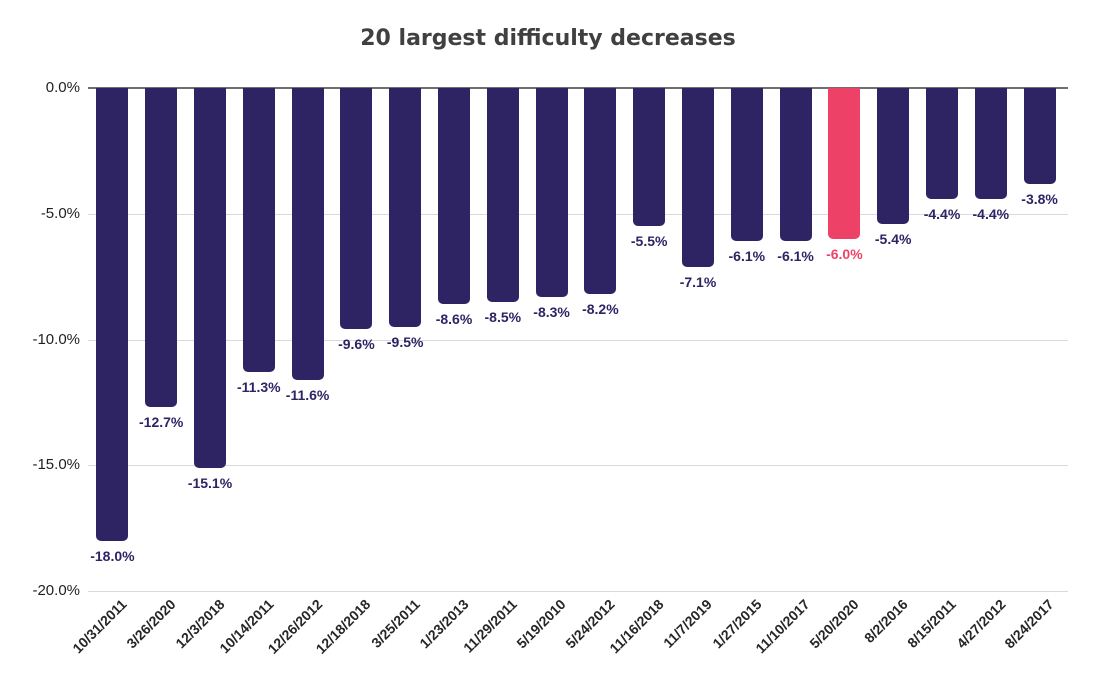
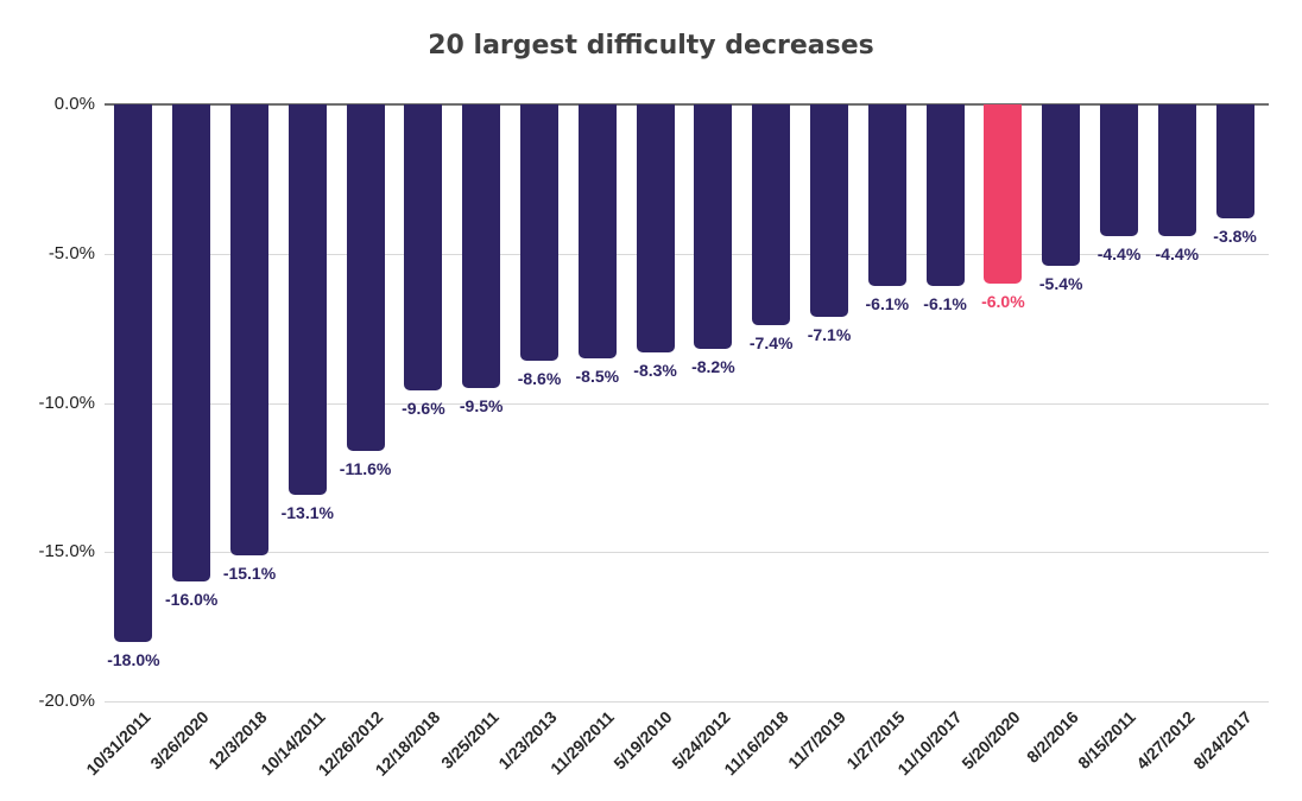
3/26/2020: -12.7% -> -16.0%
10/14/2011: -11.3% -> -13.1%
11/16/2018: -5.5% -> -7.4%
